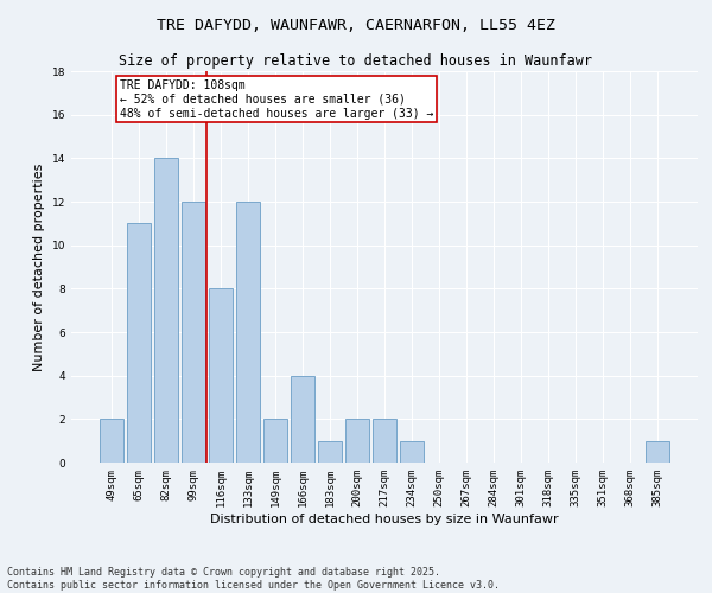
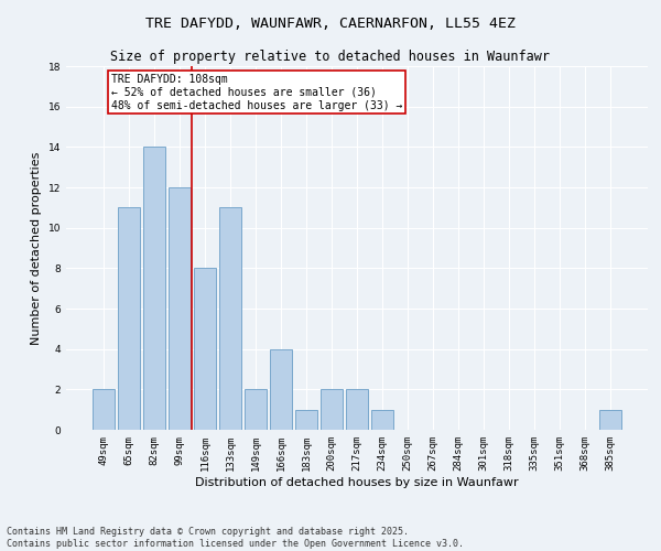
133sqm: 12 -> 11
